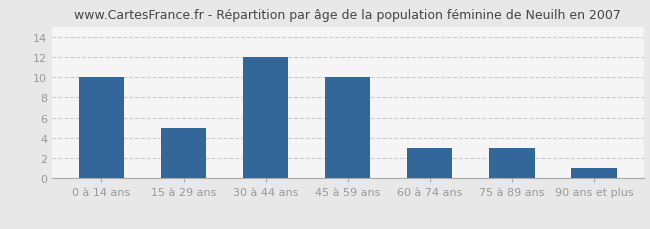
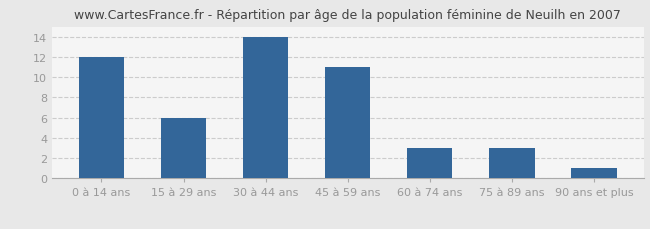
0 à 14 ans: 10 -> 12
15 à 29 ans: 5 -> 6
30 à 44 ans: 12 -> 14
45 à 59 ans: 10 -> 11
